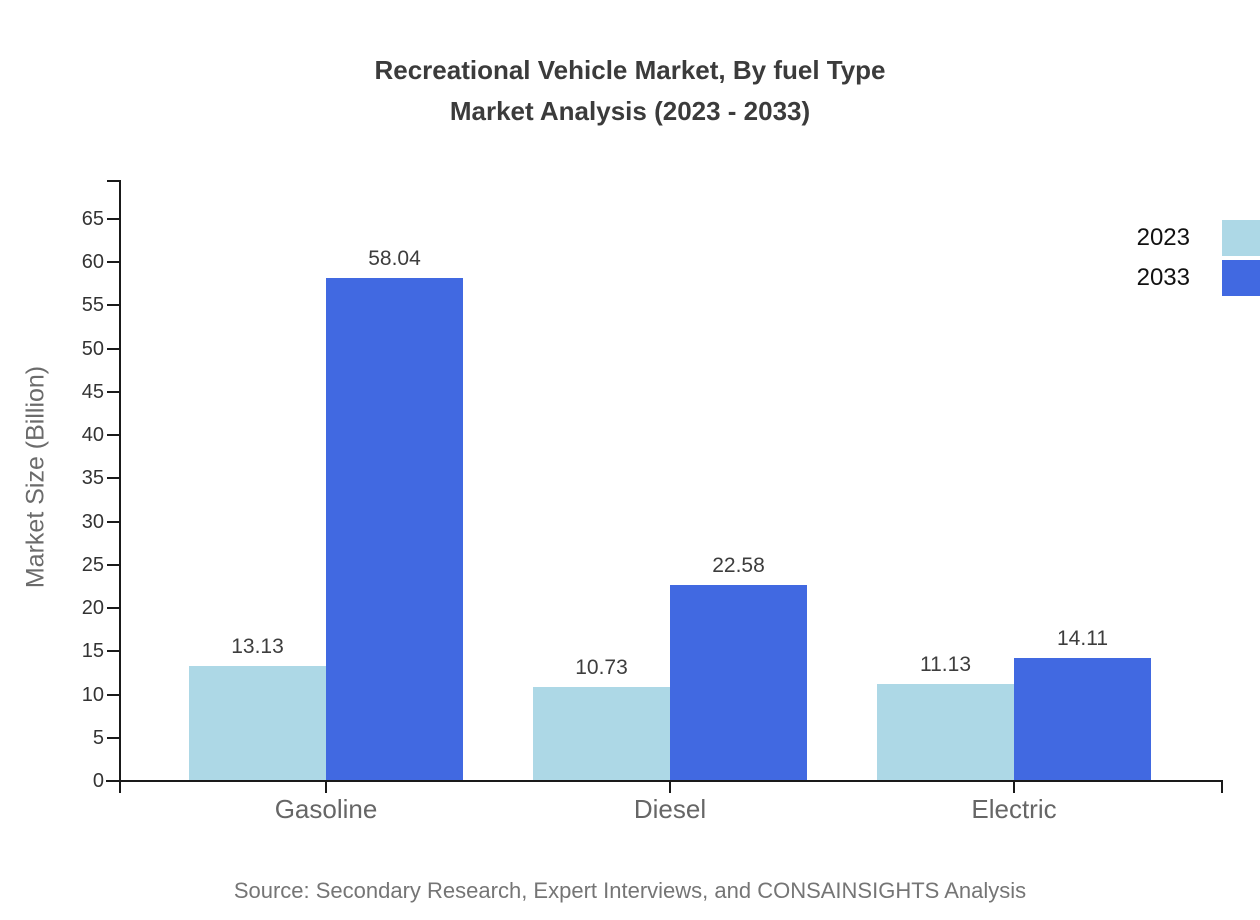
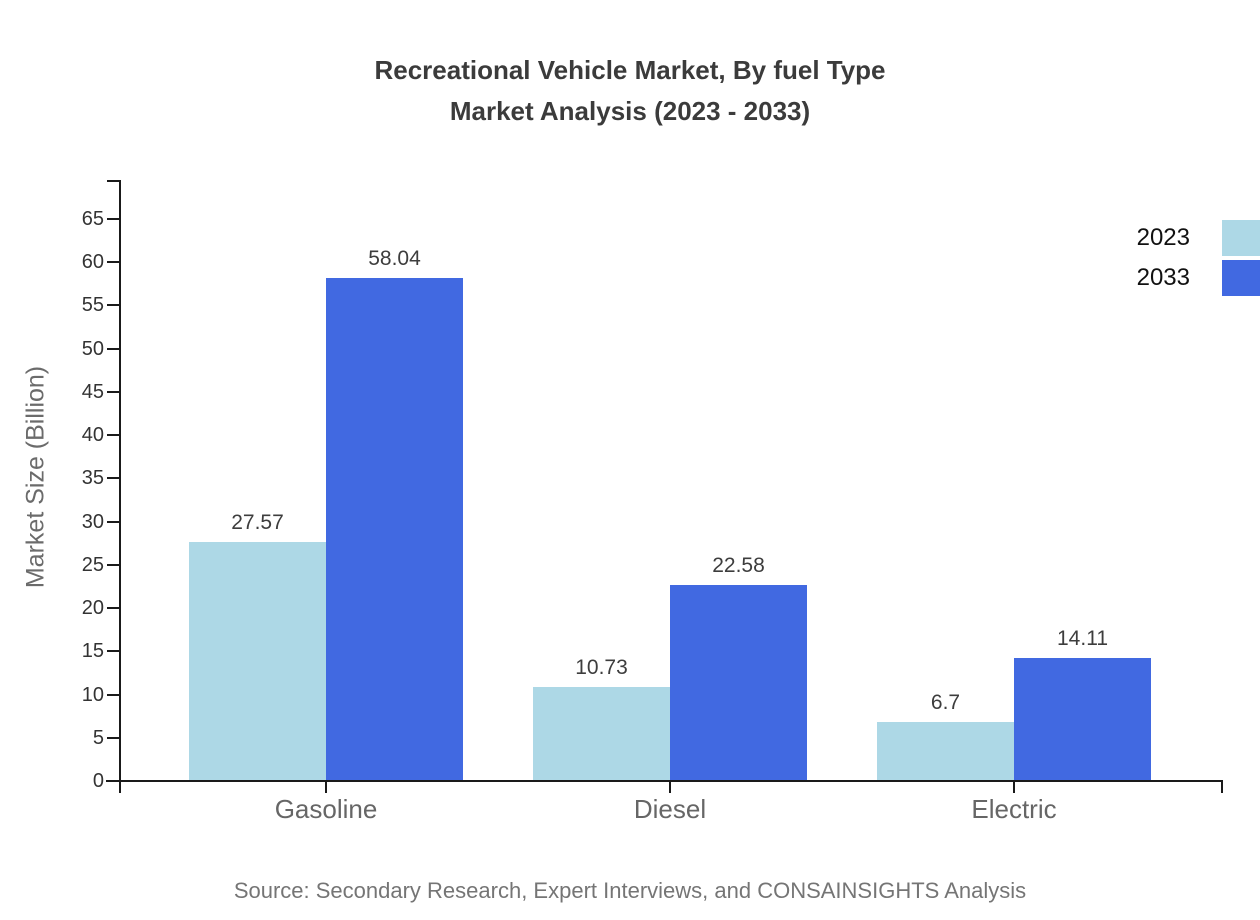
2023/Gasoline: 13.13 -> 27.57
2023/Electric: 11.13 -> 6.7
